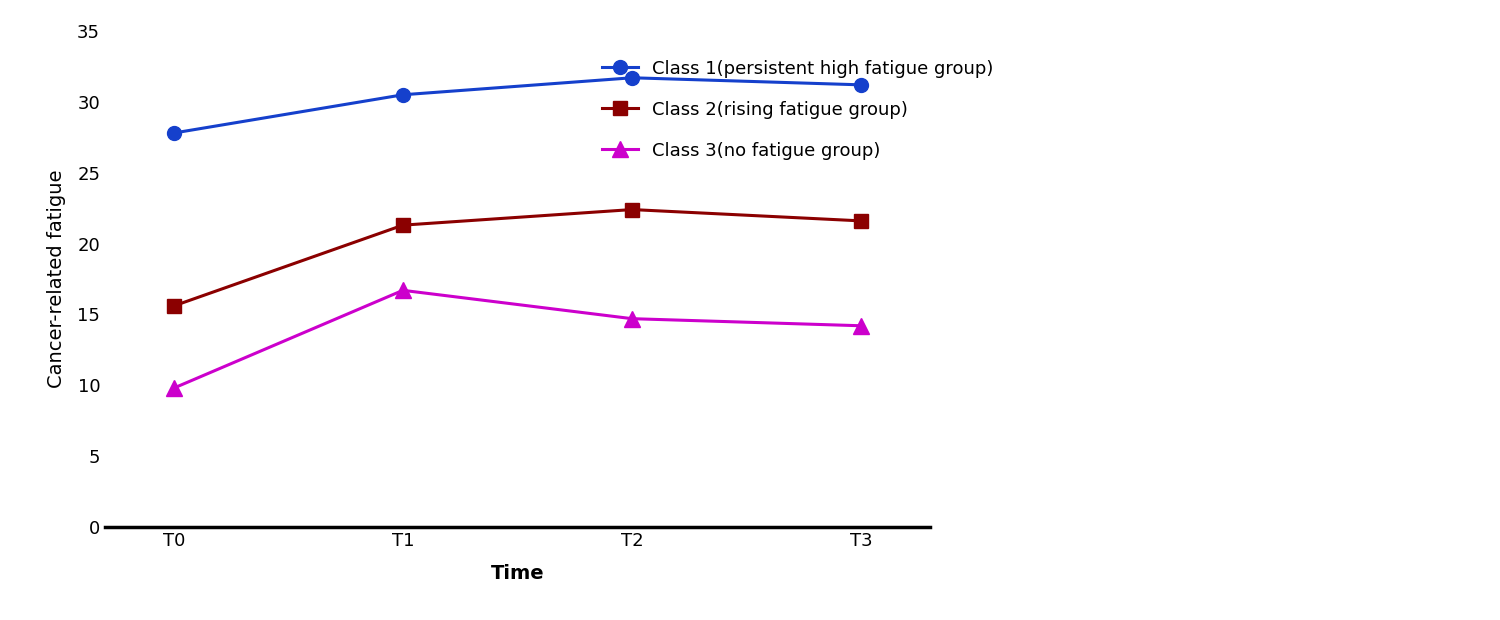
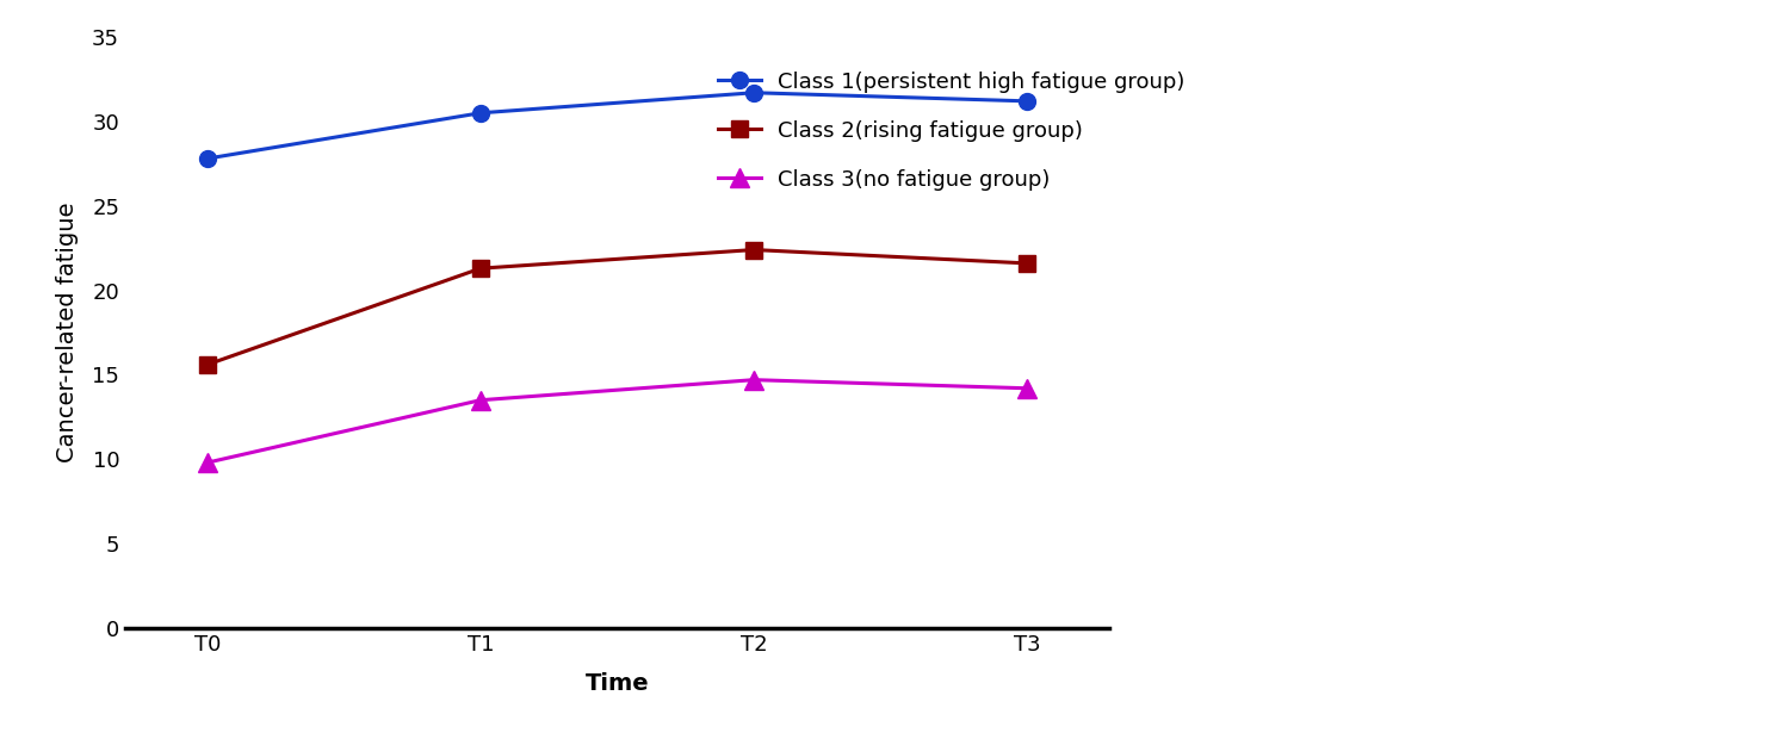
Class 3(no fatigue group)/T1: 16.7 -> 13.5
